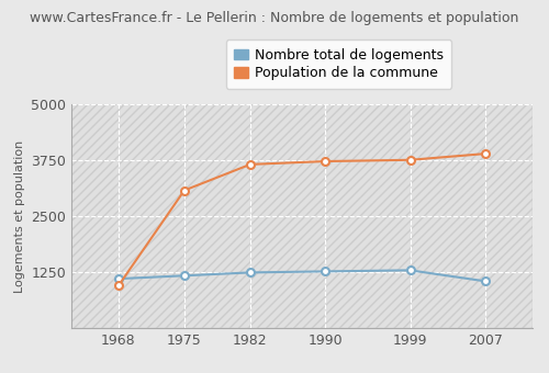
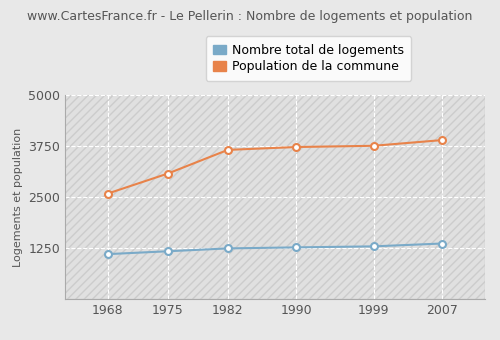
Population de la commune/1968: 950 -> 2590
Nombre total de logements/2007: 1050 -> 1360
